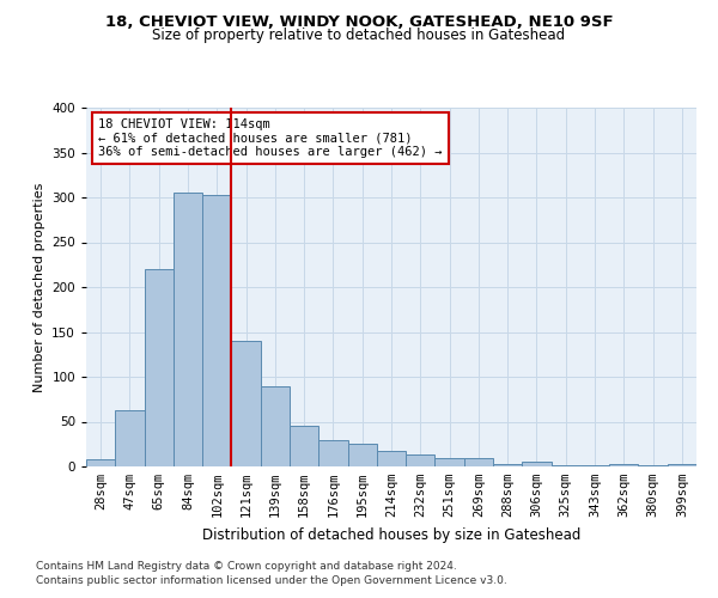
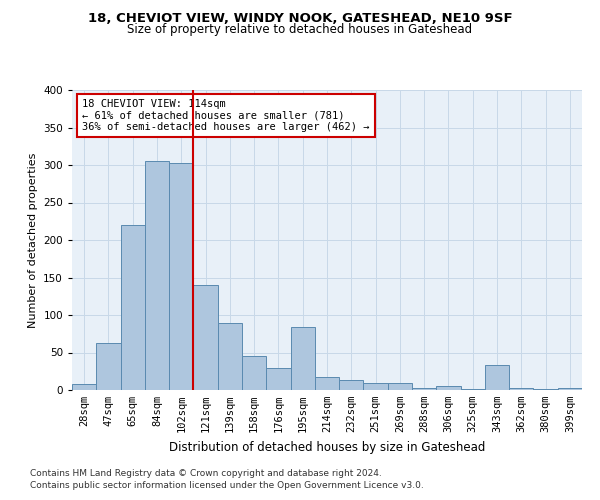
195sqm: 25 -> 84
343sqm: 2 -> 34
